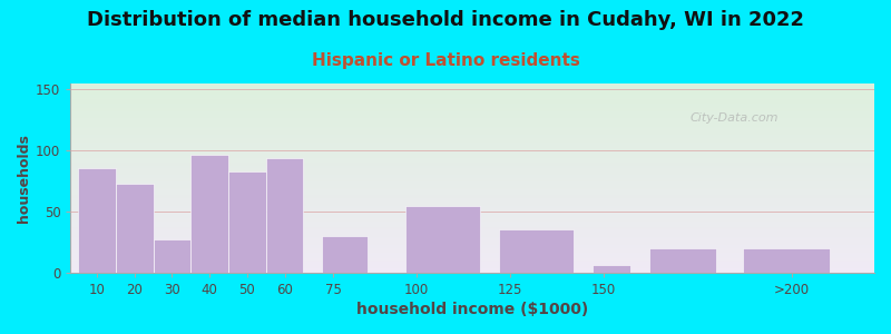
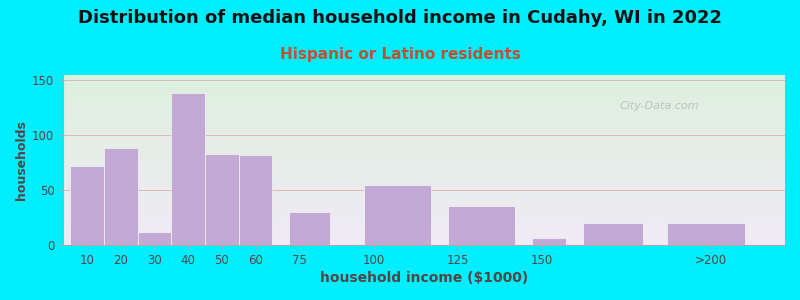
10: 86 -> 72
20: 73 -> 88
30: 27 -> 12
40: 97 -> 139
60: 94 -> 82
